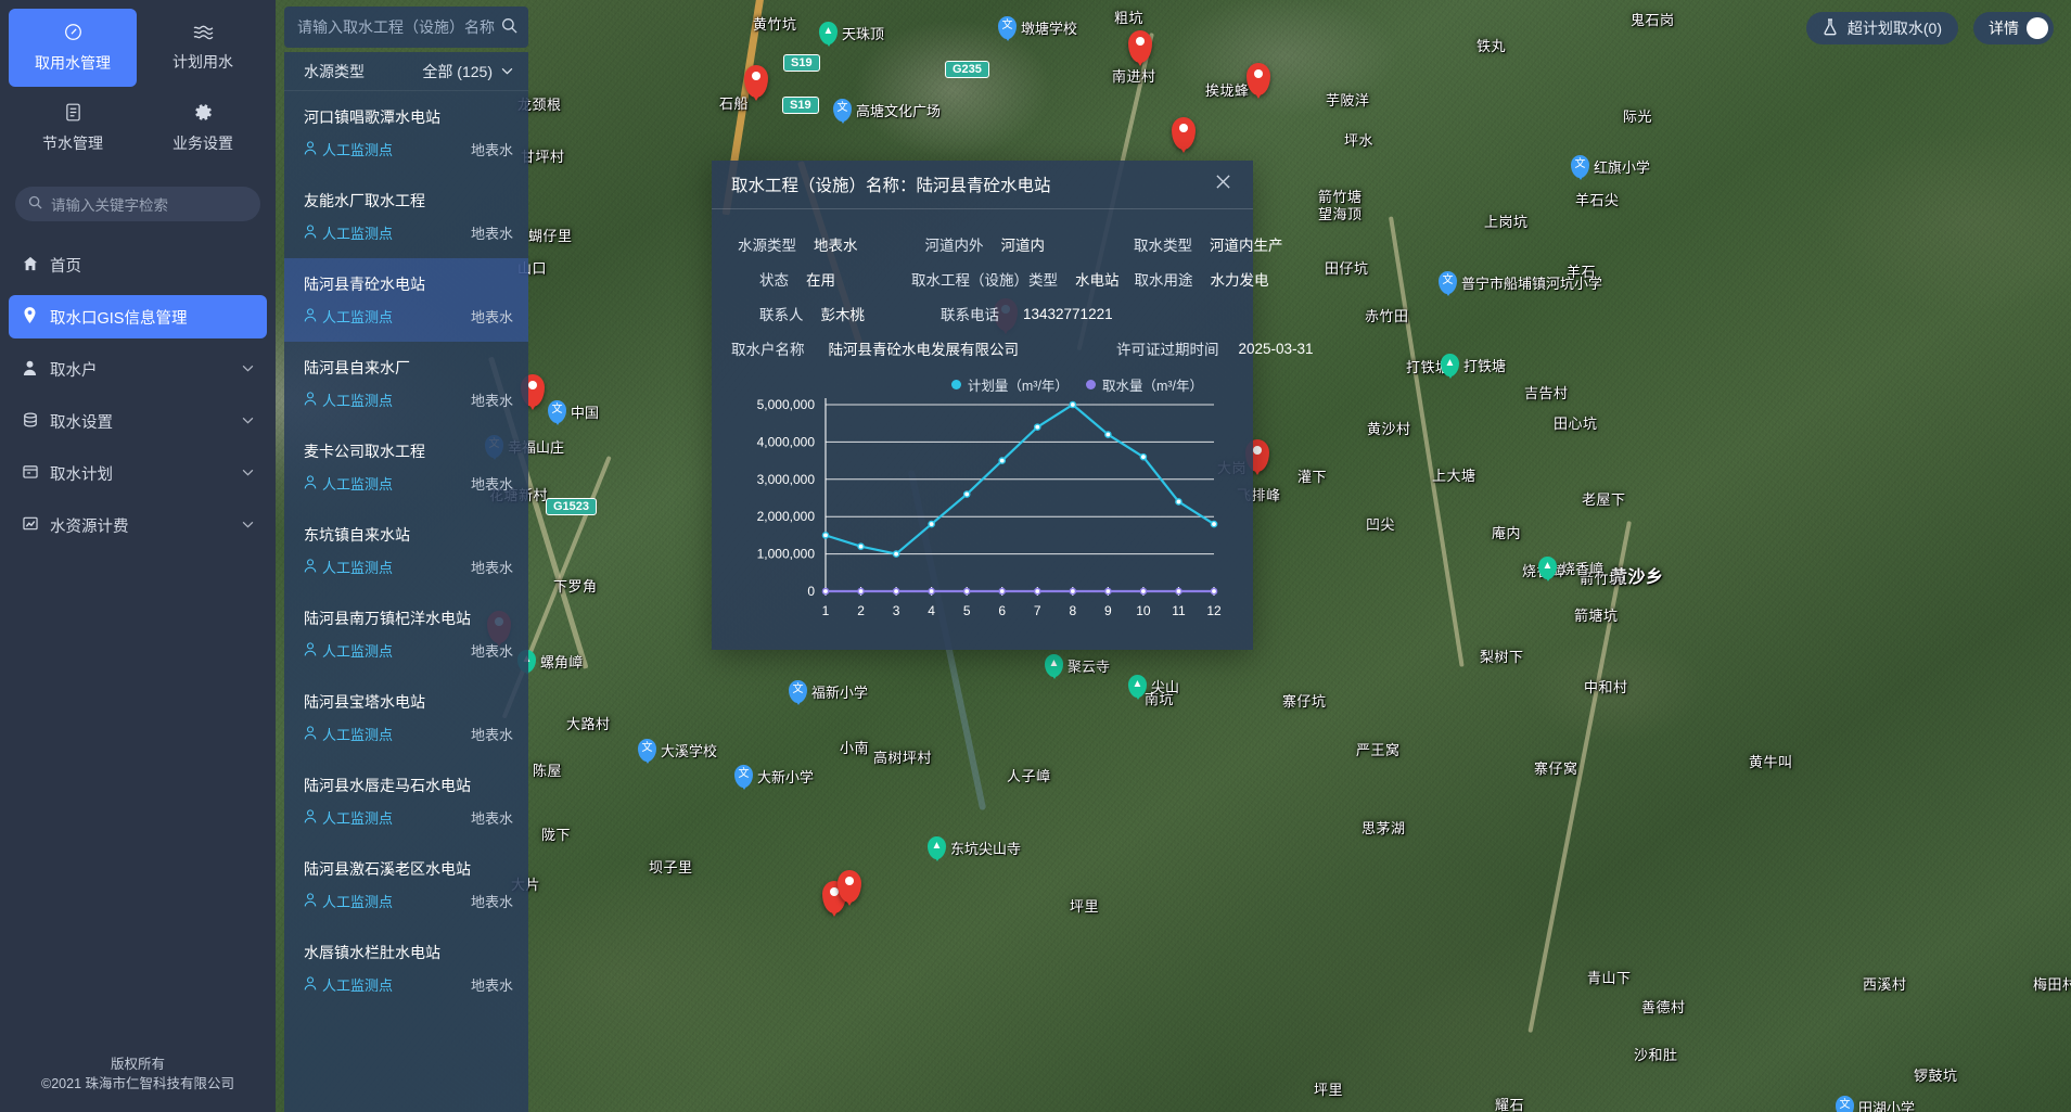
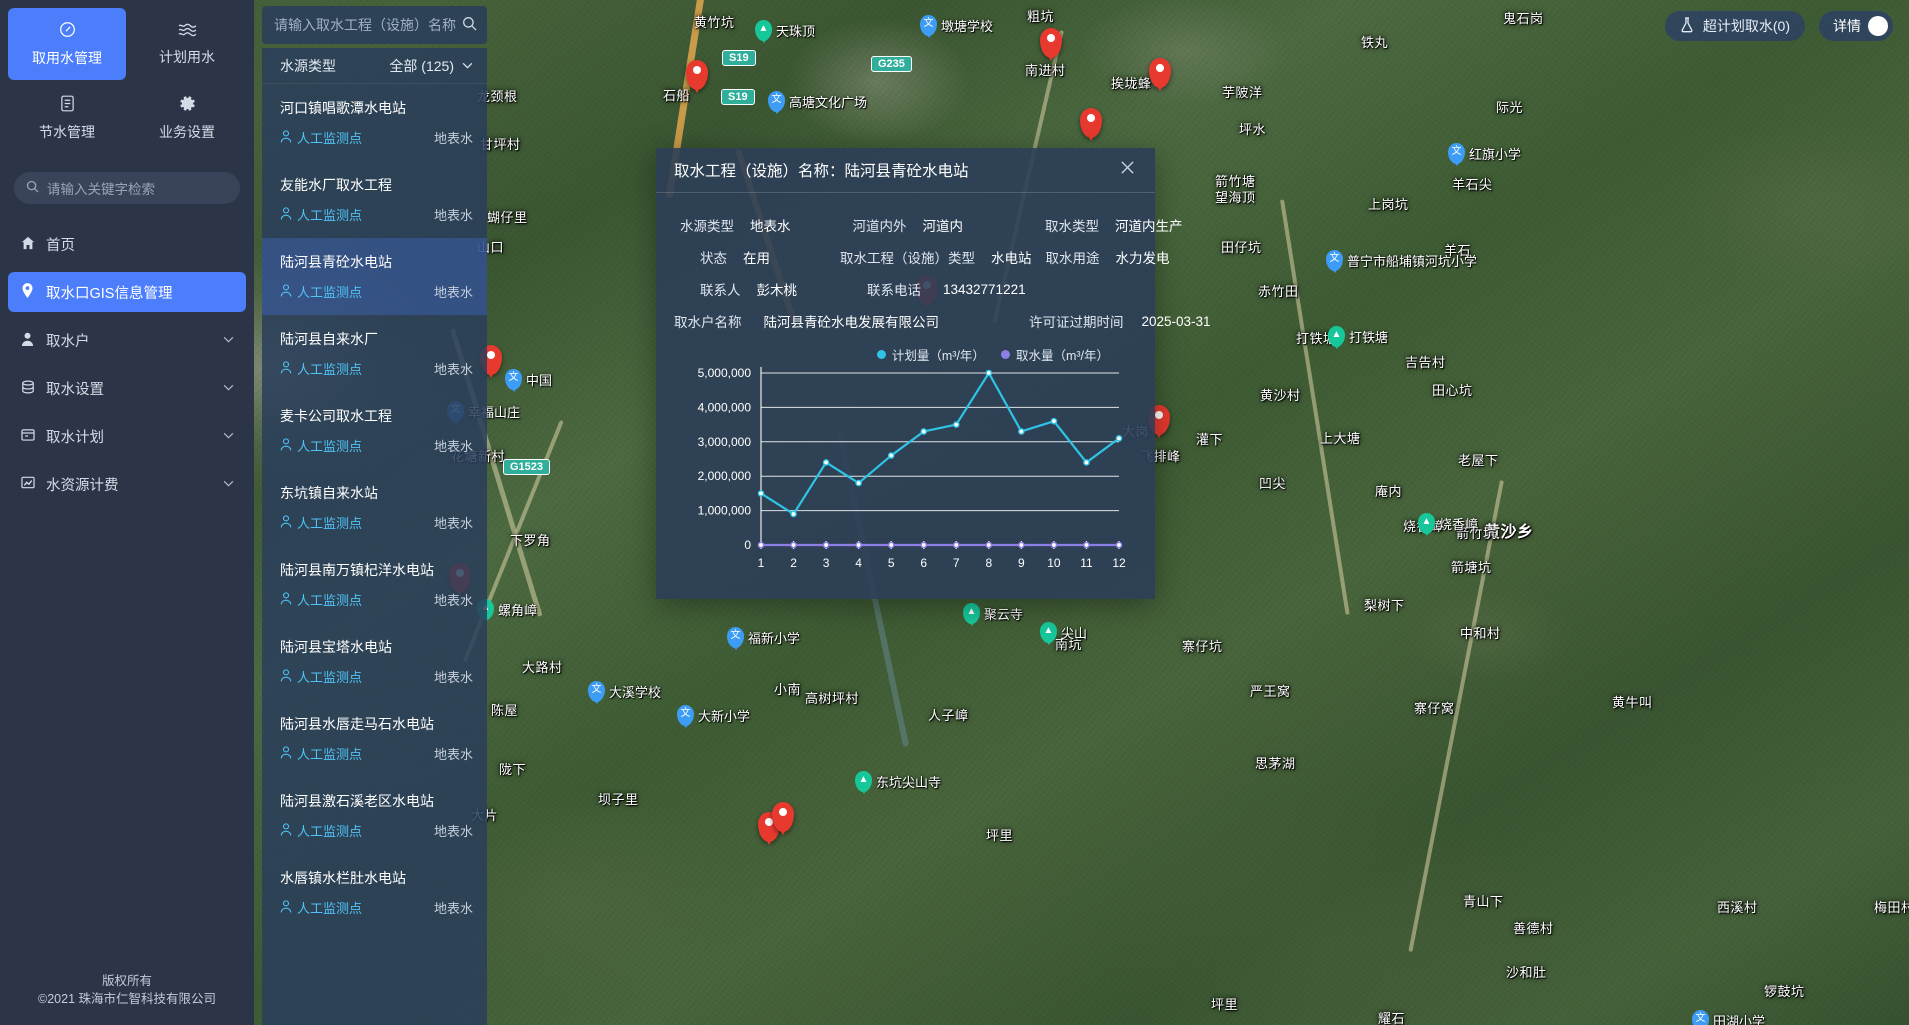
计划量（m³/年）/2: 1200000 -> 900000
计划量（m³/年）/3: 1000000 -> 2400000
计划量（m³/年）/6: 3500000 -> 3300000
计划量（m³/年）/7: 4400000 -> 3500000
计划量（m³/年）/9: 4200000 -> 3300000
计划量（m³/年）/12: 1800000 -> 3100000
